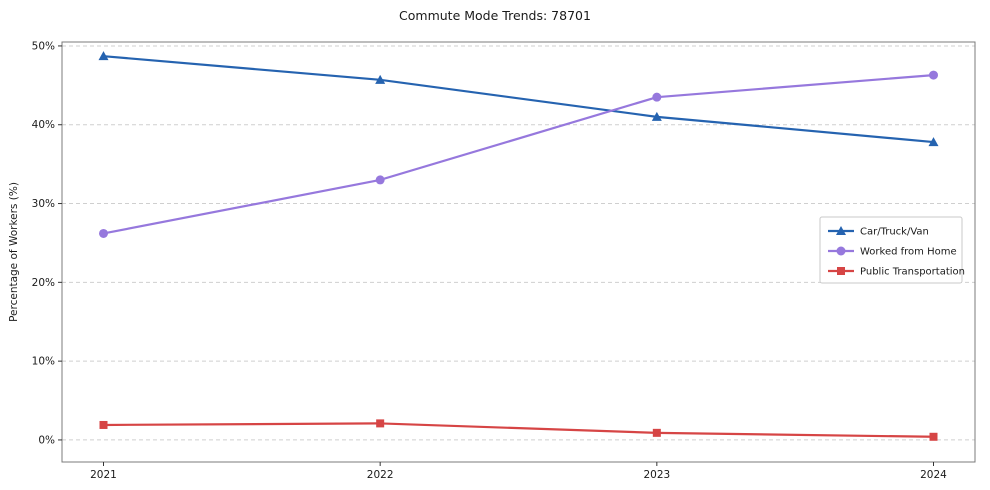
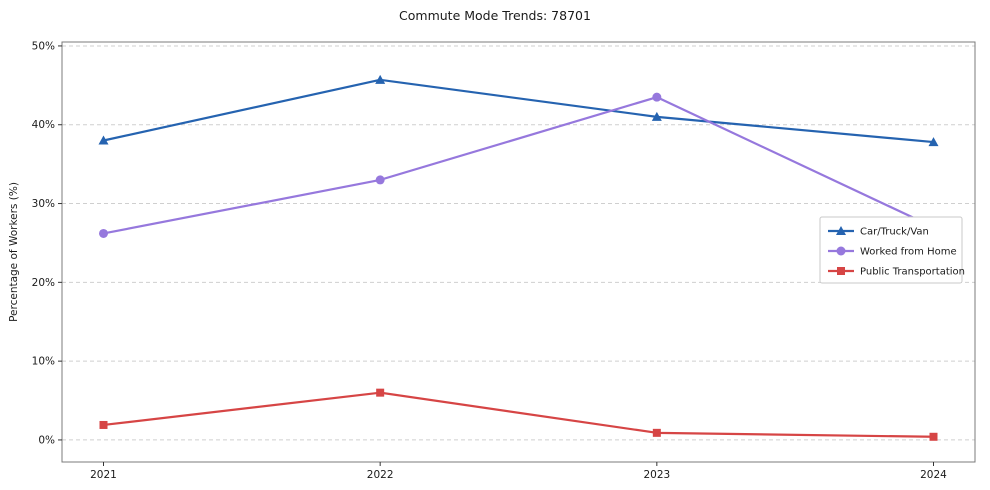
Car/Truck/Van/2021: 49% -> 38%
Public Transportation/2022: 2% -> 6%
Worked from Home/2024: 46% -> 27%
